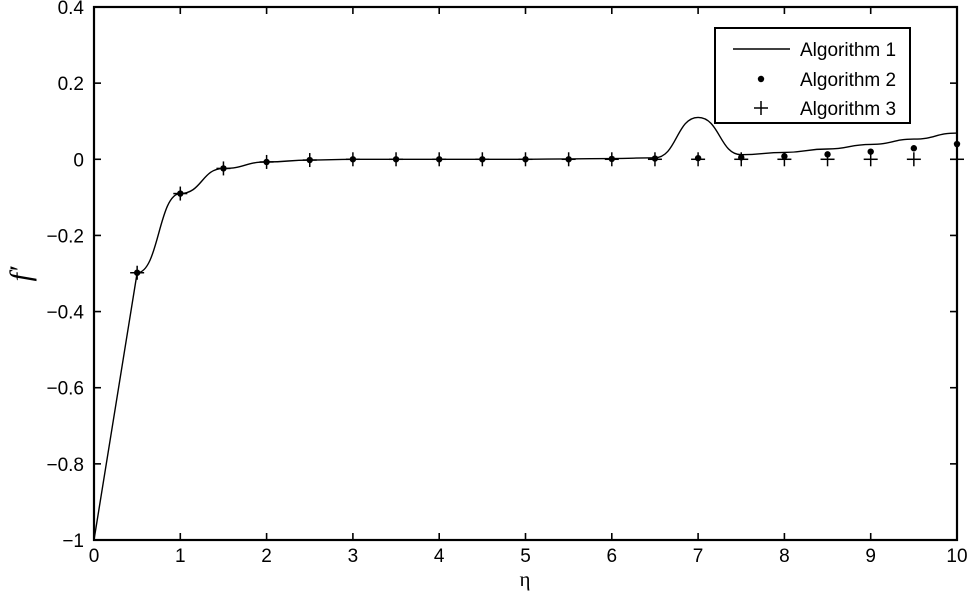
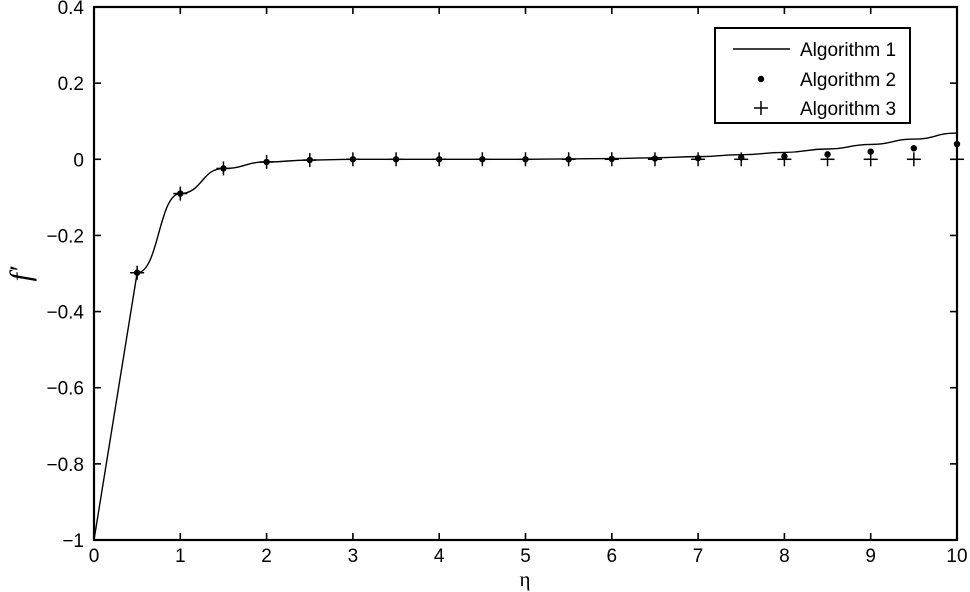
Algorithm 1/7: 0.11 -> 0.01
